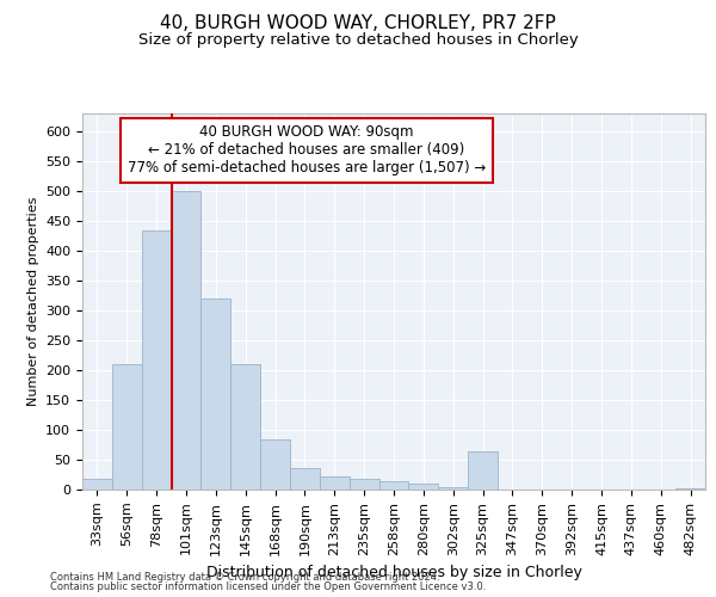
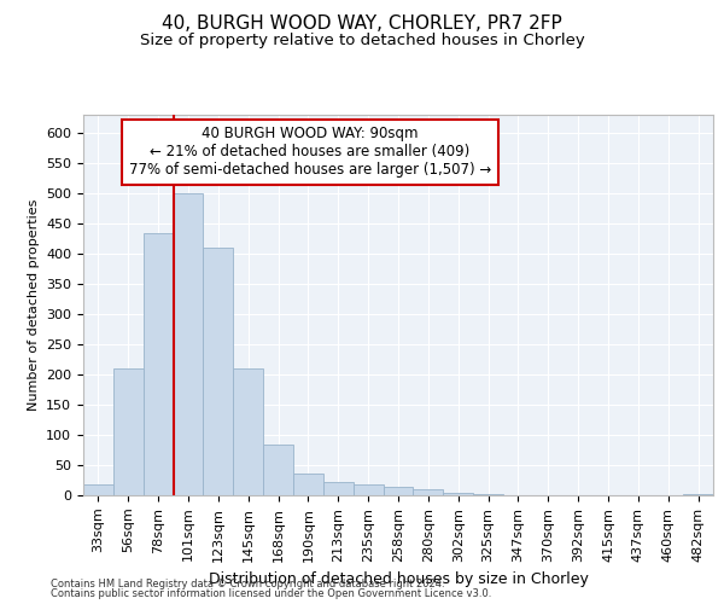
123sqm: 320 -> 410
325sqm: 64 -> 2
